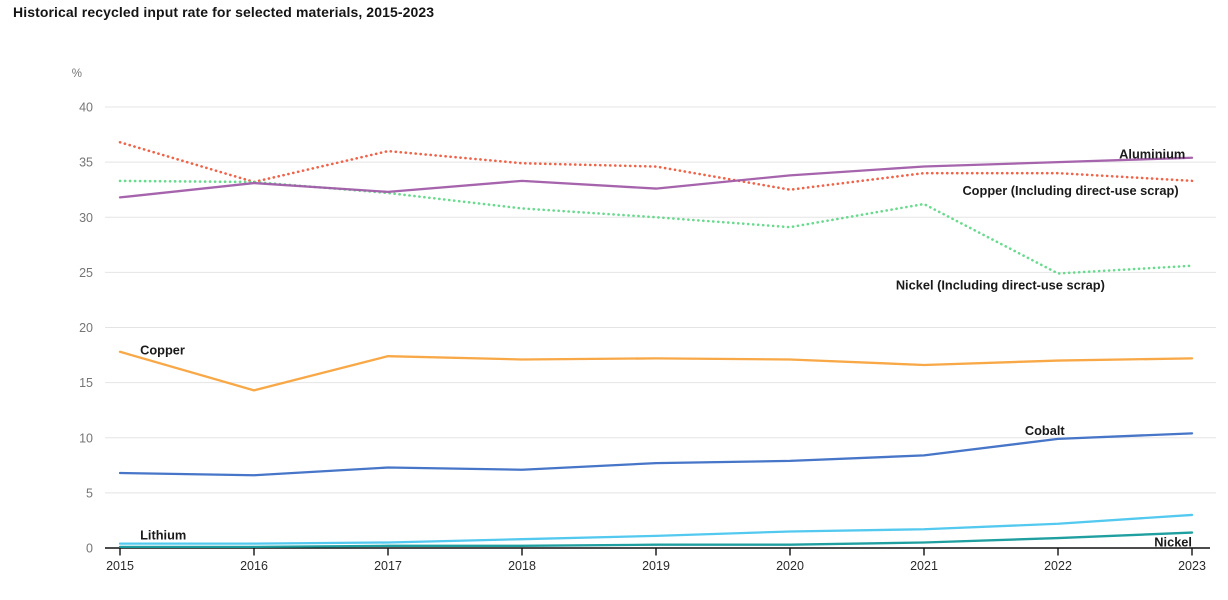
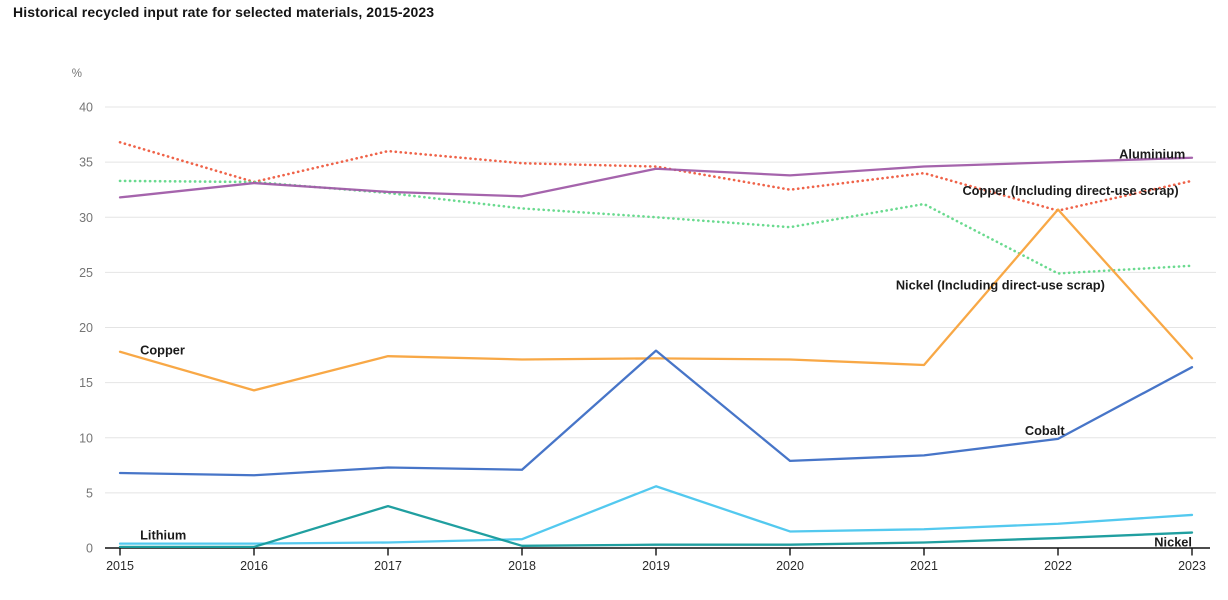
Nickel/2017: 0.2 -> 3.8
Aluminium/2018: 33.3 -> 31.9
Aluminium/2019: 32.6 -> 34.4
Cobalt/2019: 7.7 -> 17.9
Lithium/2019: 1.1 -> 5.6
Copper (Including direct-use scrap)/2022: 34.0 -> 30.6
Copper/2022: 17.0 -> 30.7
Cobalt/2023: 10.4 -> 16.4
